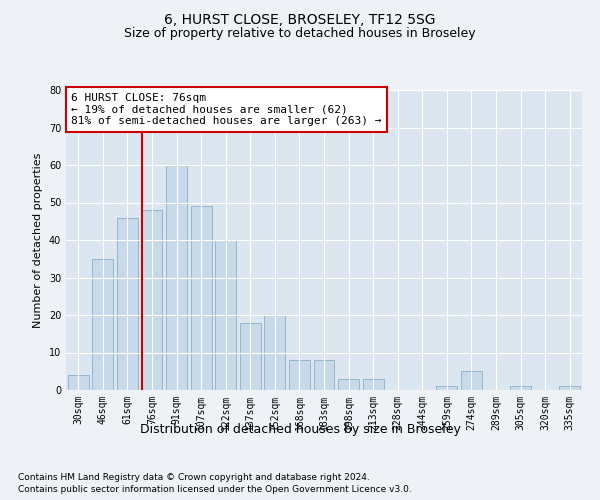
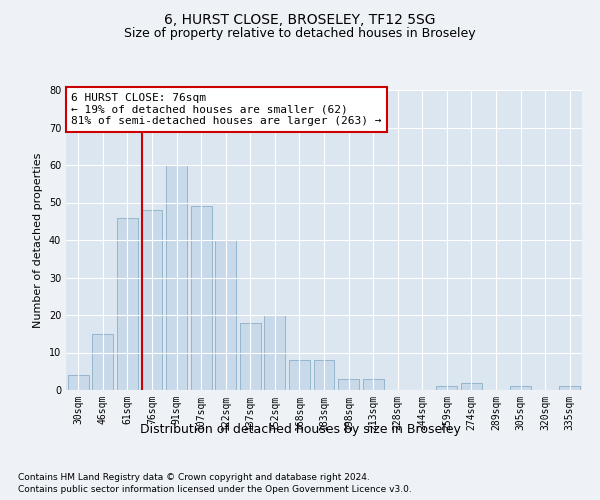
46sqm: 35 -> 15
274sqm: 5 -> 2
